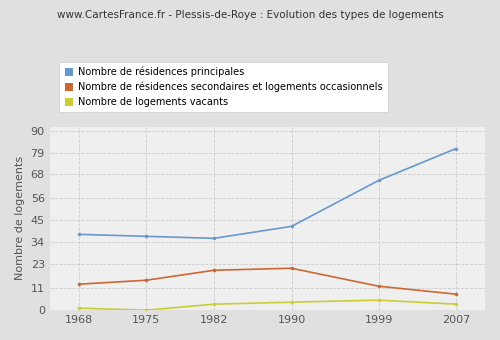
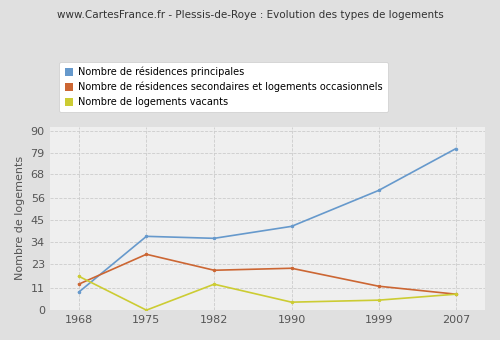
Nombre de résidences principales/1968: 38 -> 9
Nombre de logements vacants/1968: 1 -> 17
Nombre de résidences secondaires et logements occasionnels/1975: 15 -> 28
Nombre de logements vacants/1982: 3 -> 13
Nombre de résidences principales/1999: 65 -> 60
Nombre de logements vacants/2007: 3 -> 8
